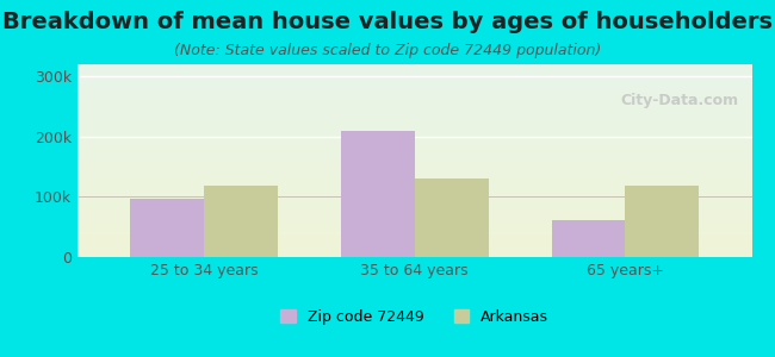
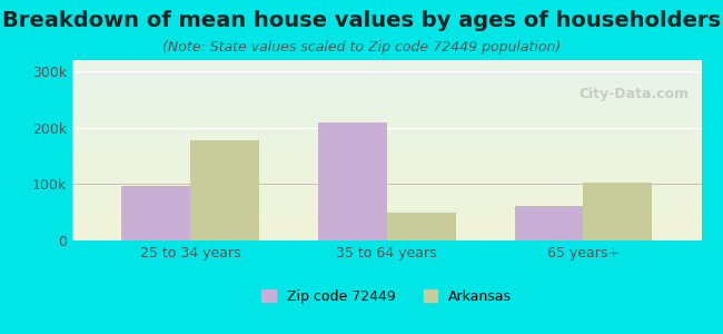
Arkansas/25 to 34 years: 118k -> 178k
Arkansas/35 to 64 years: 130k -> 50k
Arkansas/65 years+: 118k -> 102k
